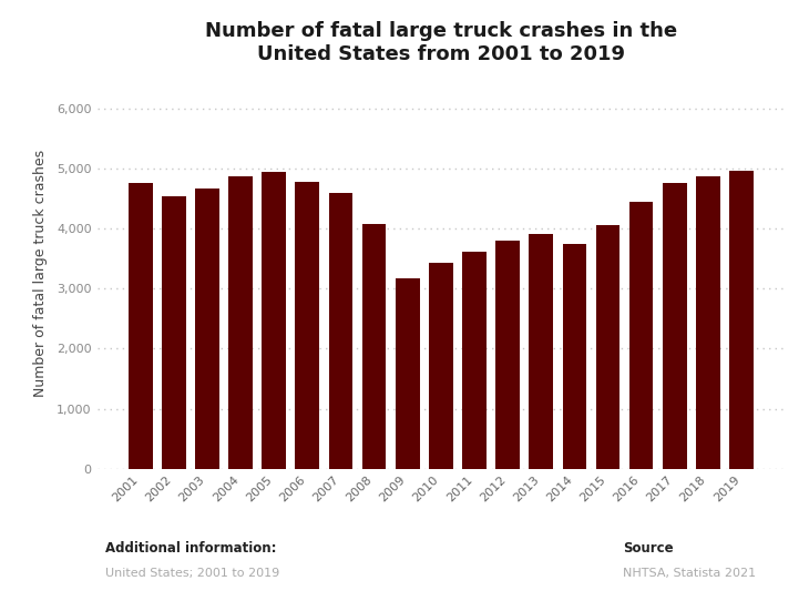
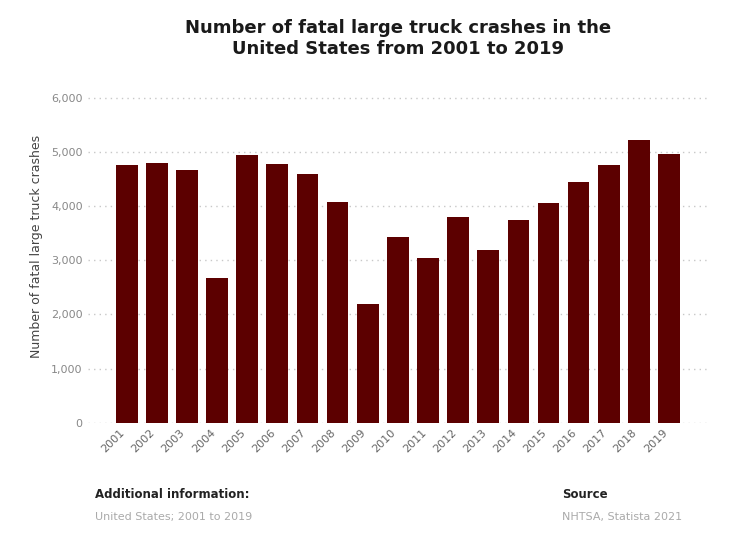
2002: 4,540 -> 4,800
2004: 4,860 -> 2,680
2009: 3,160 -> 2,200
2011: 3,610 -> 3,040
2013: 3,910 -> 3,180
2018: 4,860 -> 5,220
